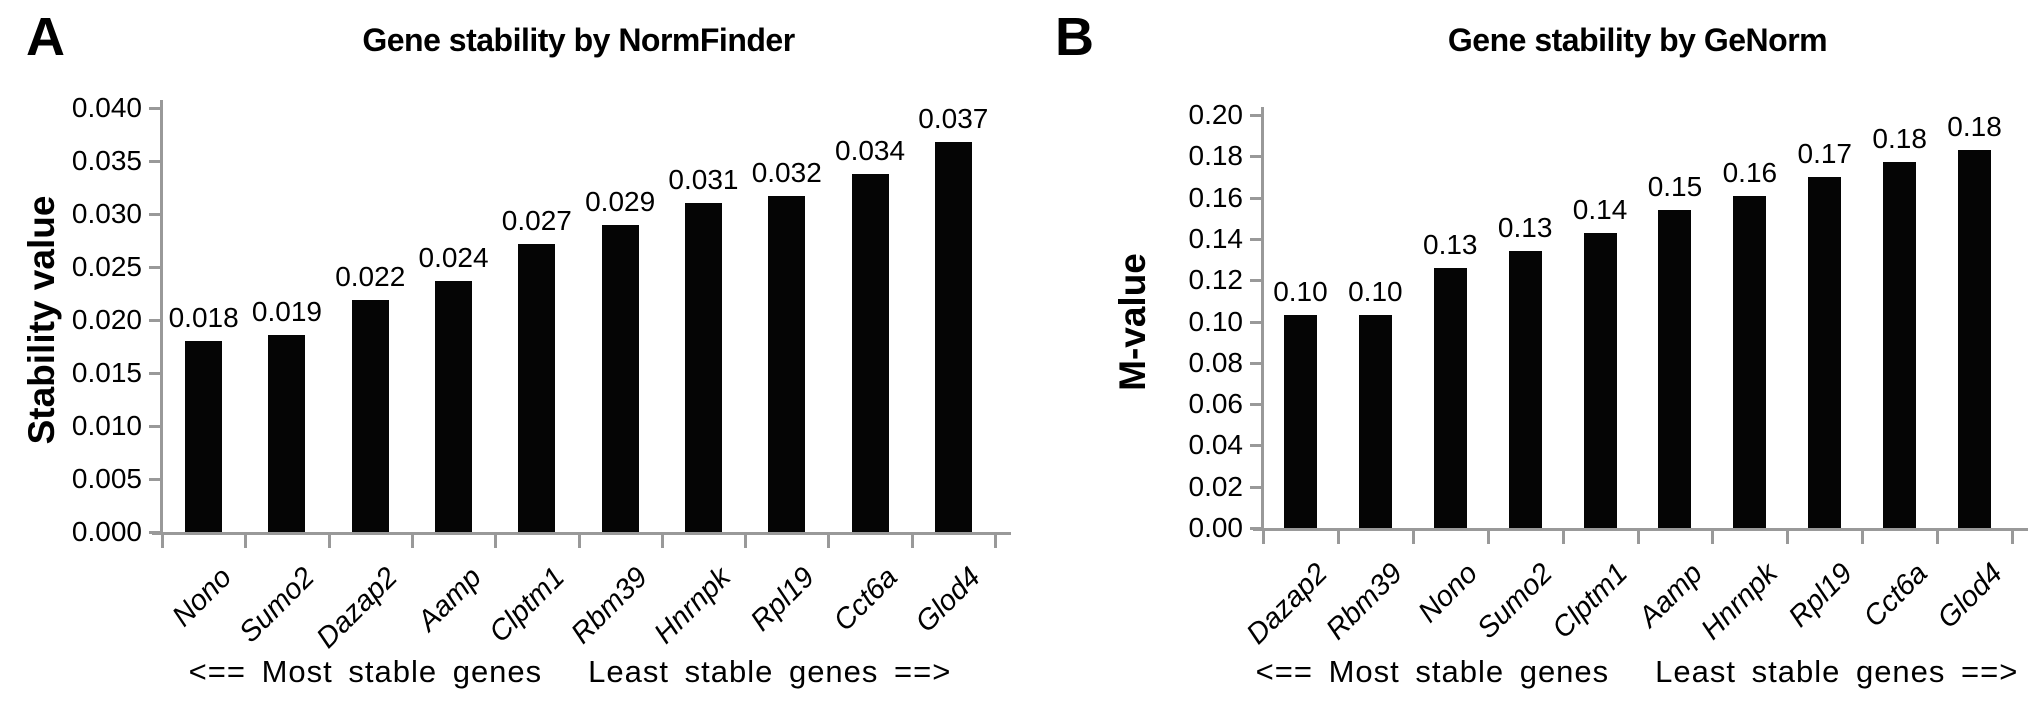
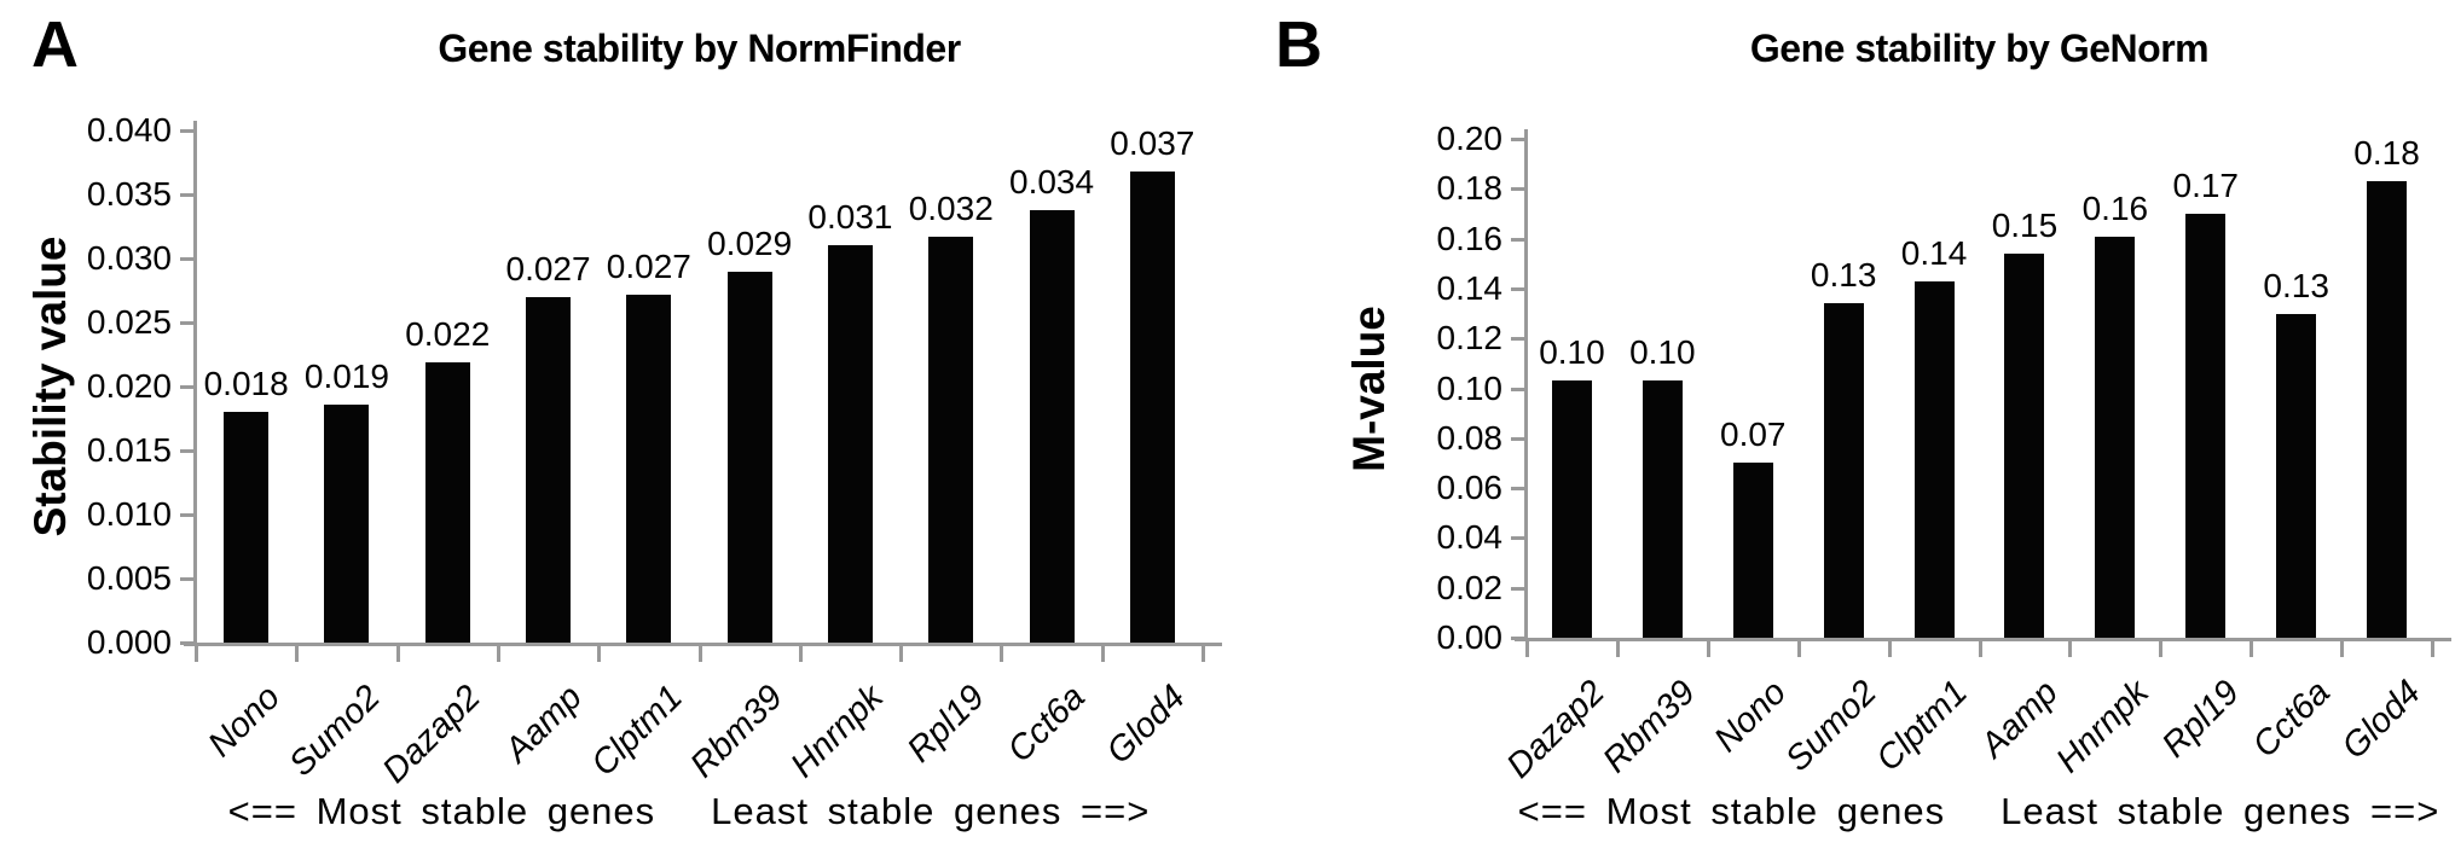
Gene stability by NormFinder/Aamp: 0.024 -> 0.027
Gene stability by GeNorm/Nono: 0.13 -> 0.07
Gene stability by GeNorm/Cct6a: 0.18 -> 0.13
